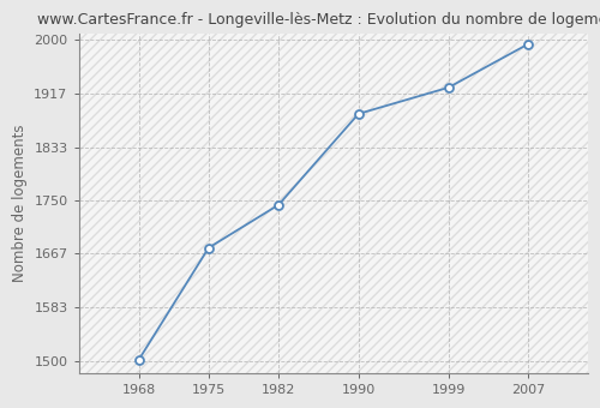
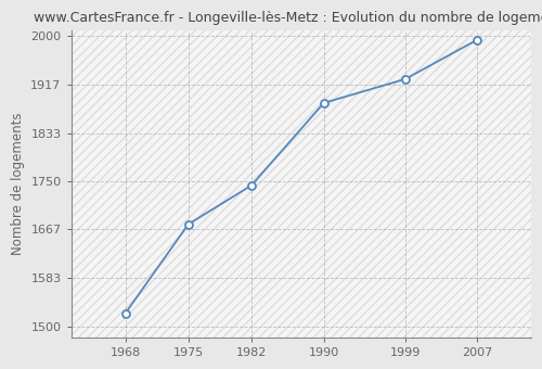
1968: 1501 -> 1522
